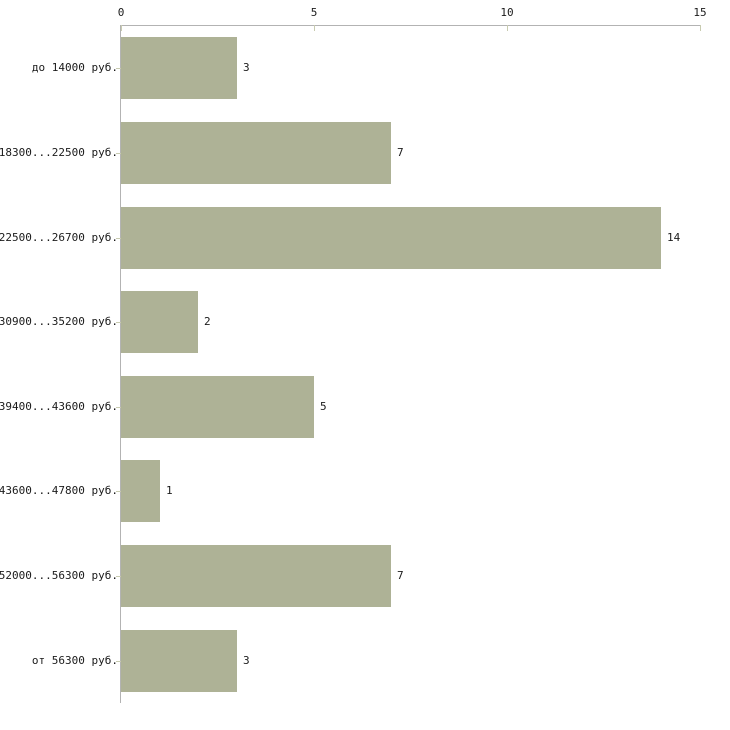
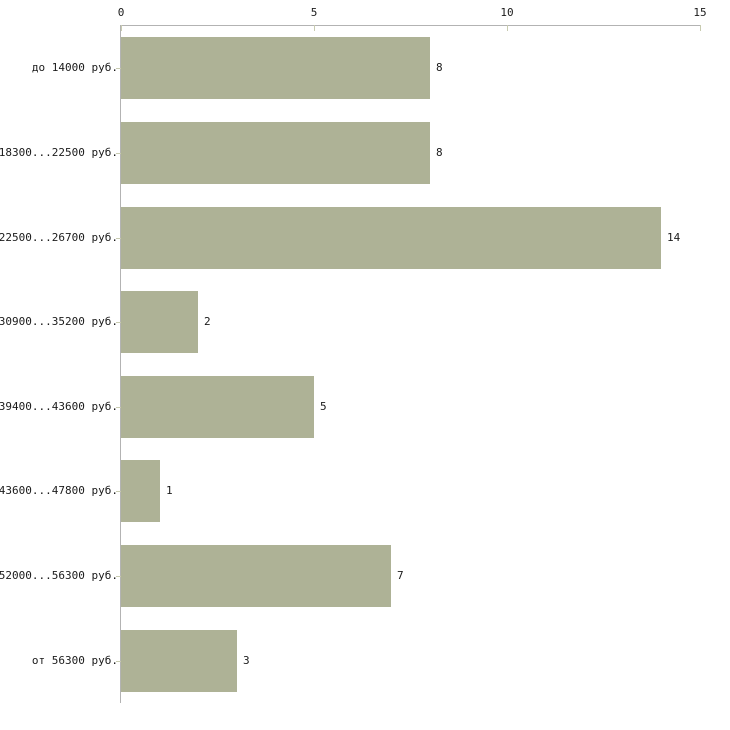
до 14000 руб.: 3 -> 8
18300...22500 руб.: 7 -> 8
